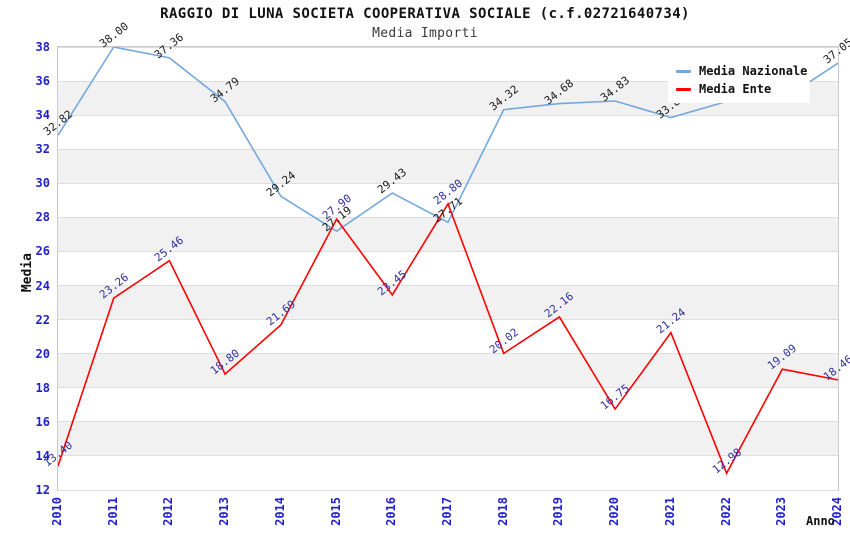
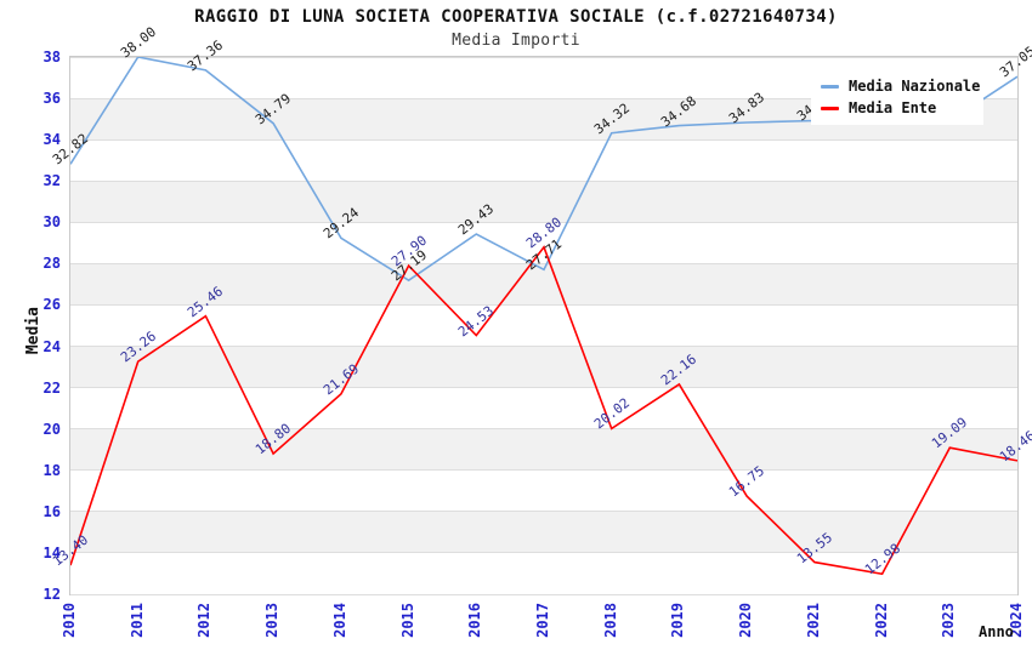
Media Ente/2016: 23.45 -> 24.53
Media Nazionale/2021: 33.86 -> 34.92
Media Ente/2021: 21.24 -> 13.55
